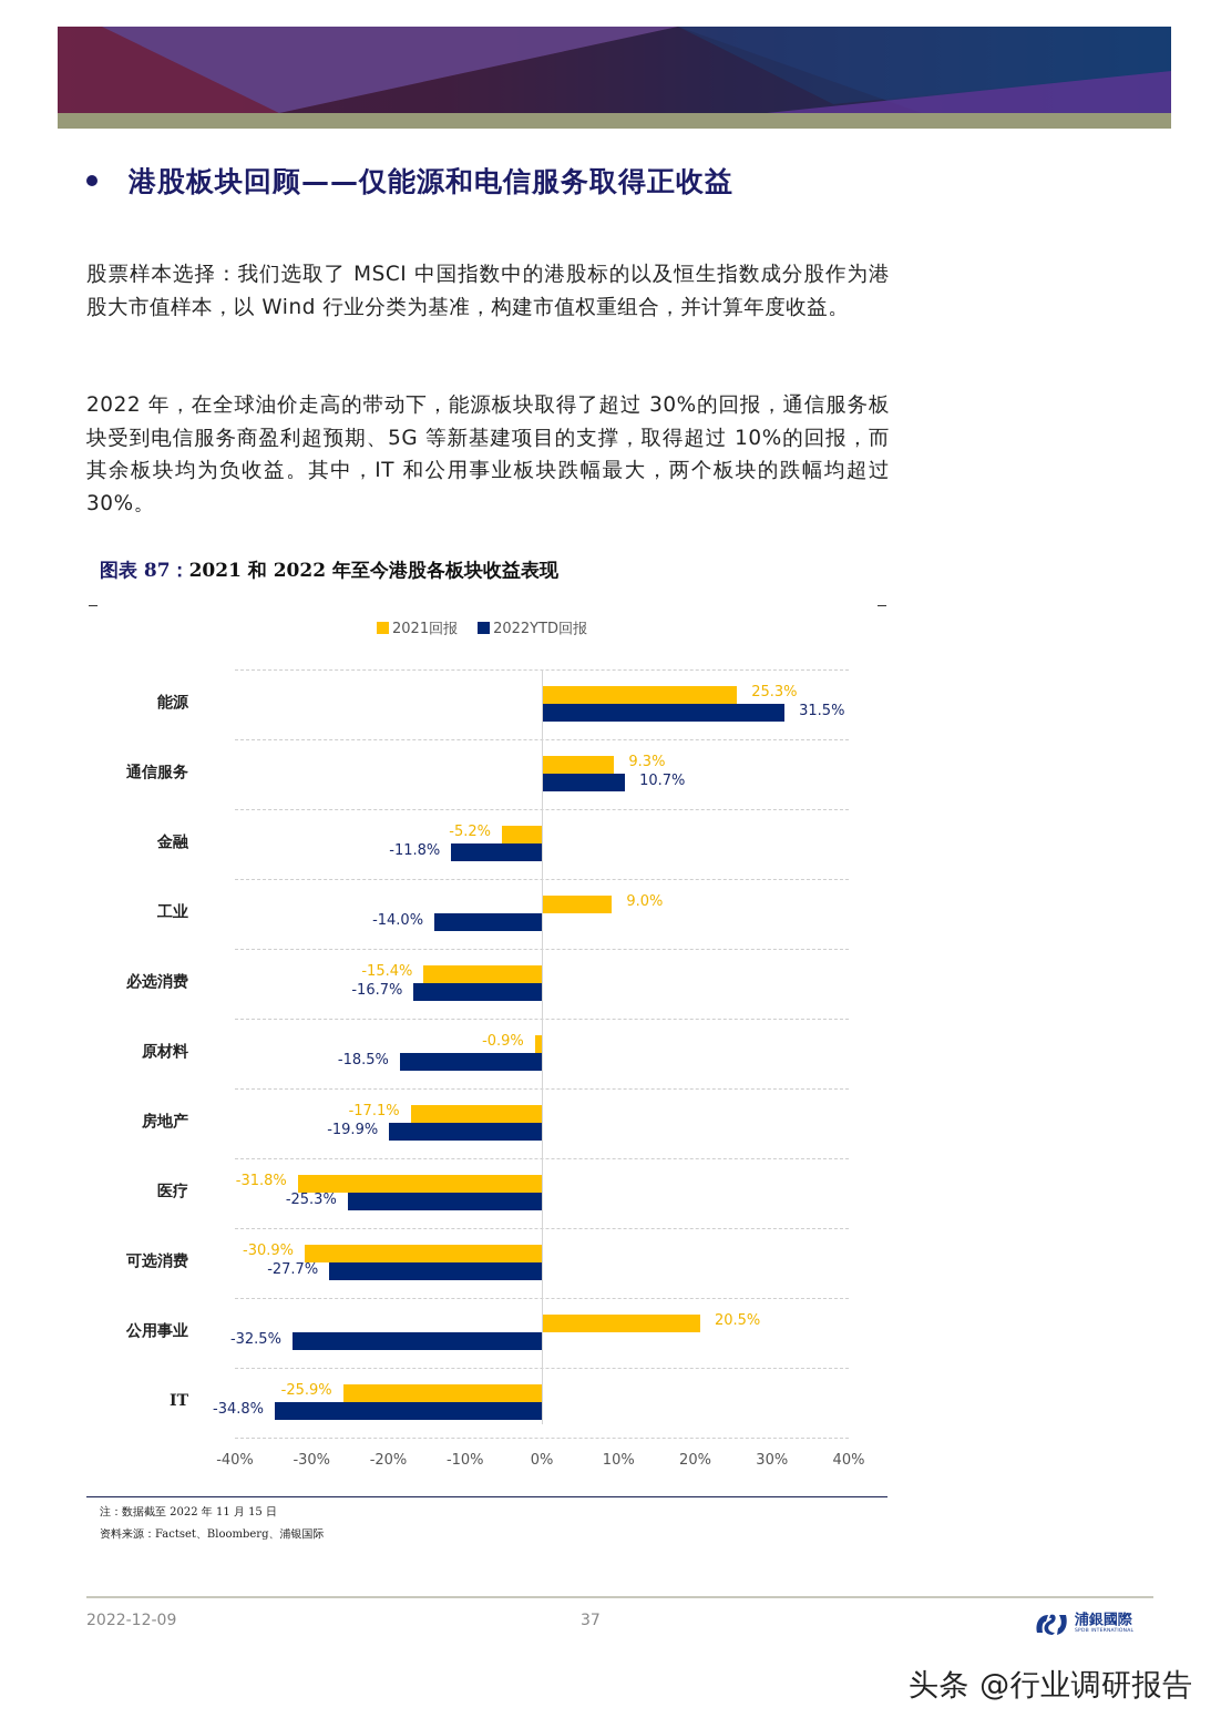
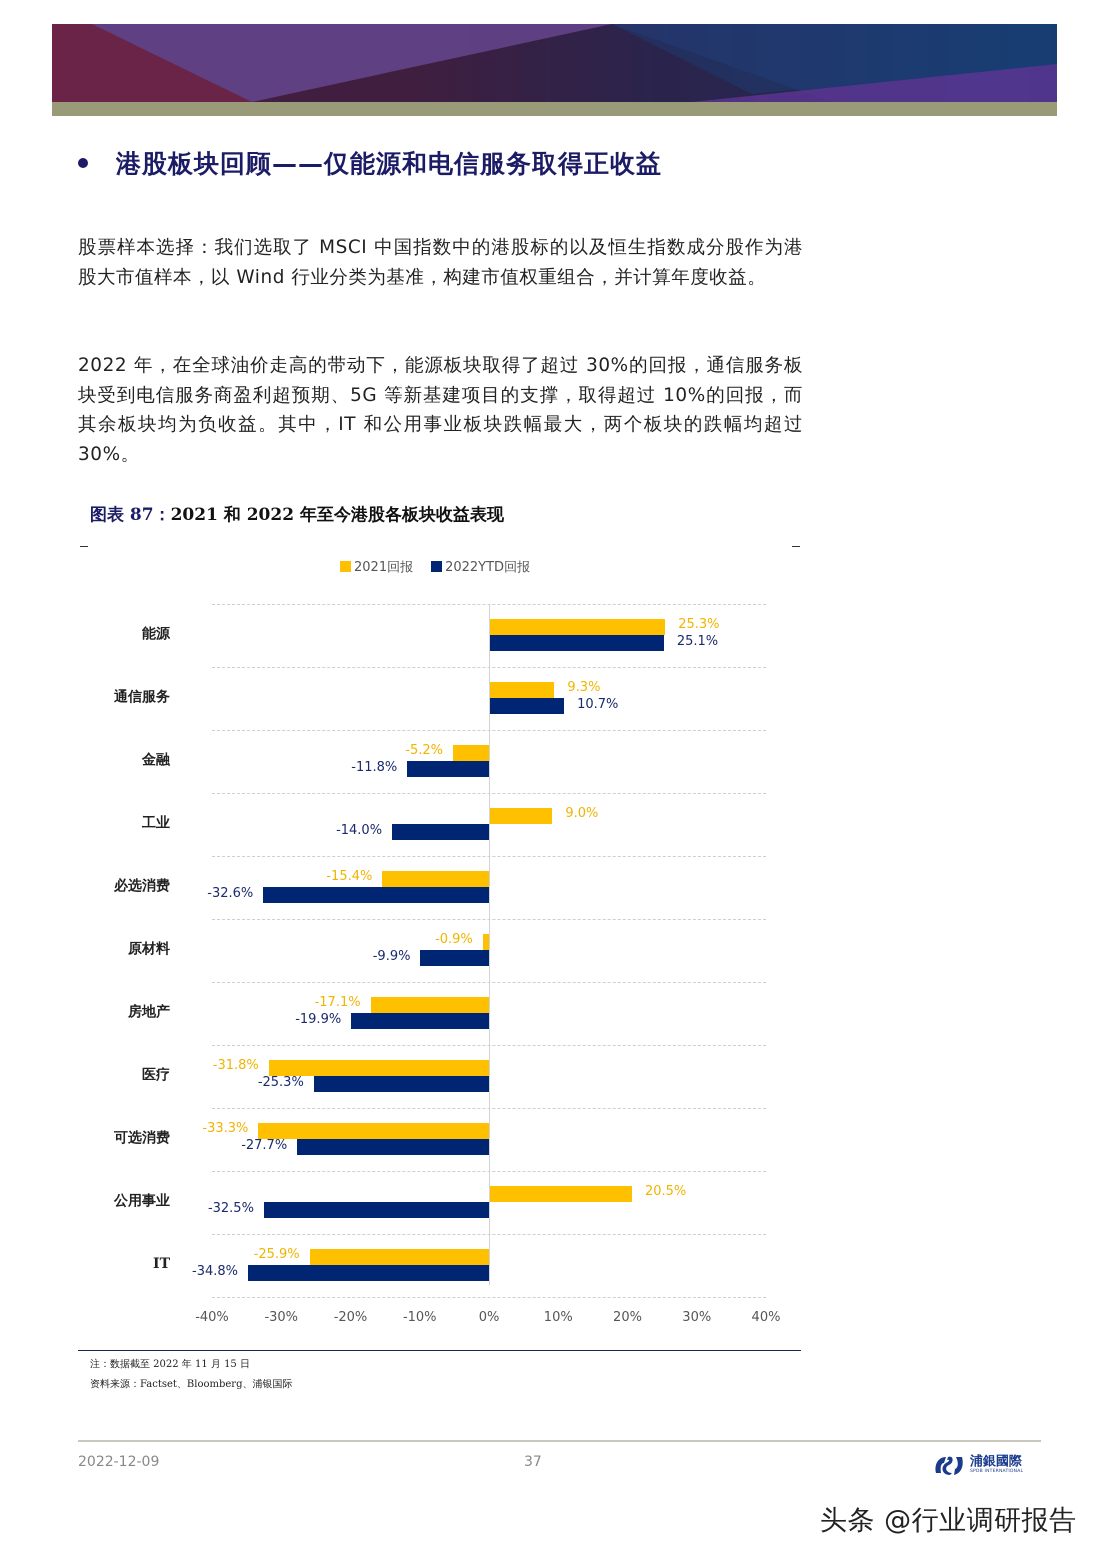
2022YTD回报/能源: 31.5% -> 25.1%
2022YTD回报/必选消费: -16.7% -> -32.6%
2022YTD回报/原材料: -18.5% -> -9.9%
2021回报/可选消费: -30.9% -> -33.3%
